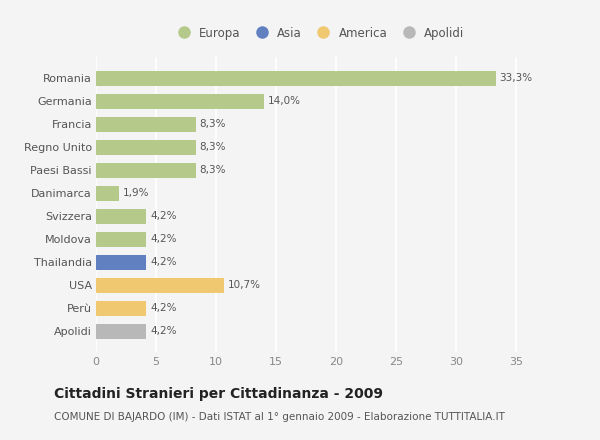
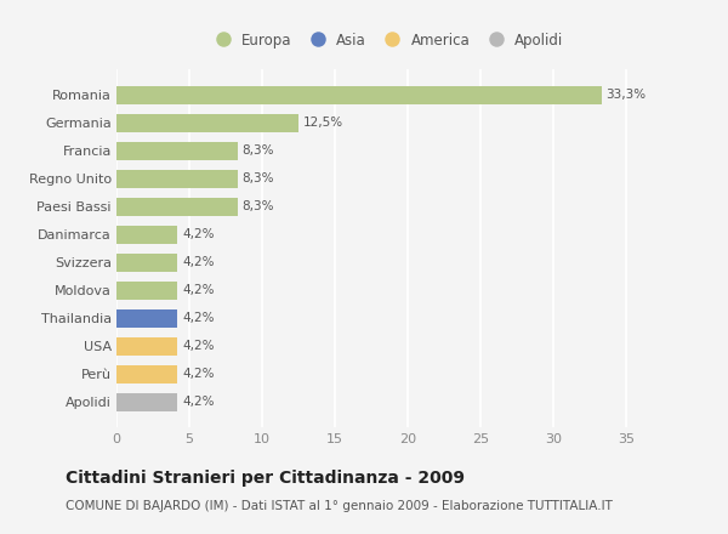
Germania: 14,0% -> 12,5%
Danimarca: 1,9% -> 4,2%
USA: 10,7% -> 4,2%
